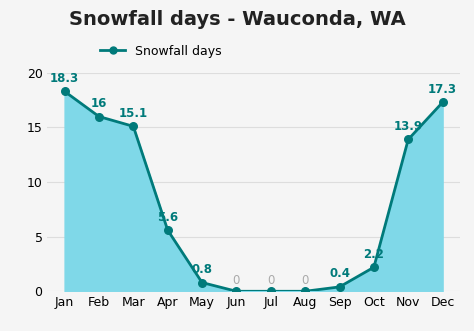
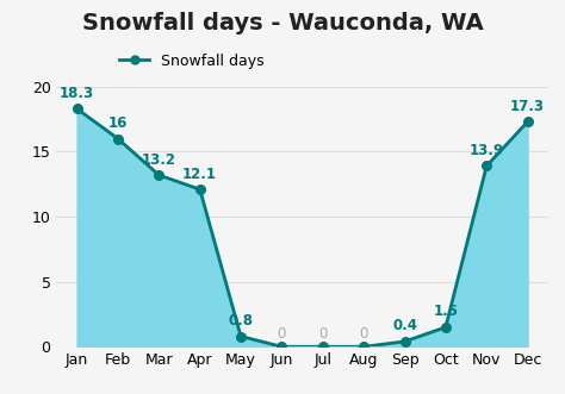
Mar: 15.1 -> 13.2
Apr: 5.6 -> 12.1
Oct: 2.2 -> 1.5
